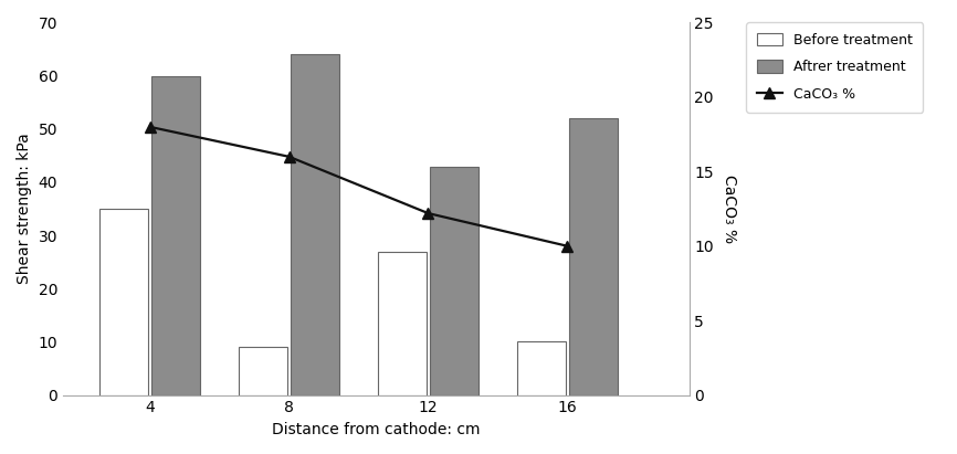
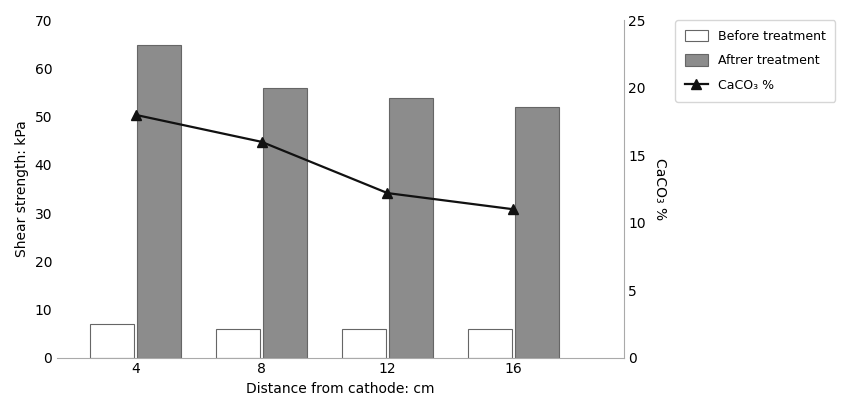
Before treatment/4: 35 -> 7
Aftrer treatment/4: 60 -> 65
Before treatment/8: 9 -> 6
Aftrer treatment/8: 64 -> 56
Before treatment/12: 27 -> 6
Aftrer treatment/12: 43 -> 54
Before treatment/16: 10 -> 6
CaCO₃ %/16: 10.0 -> 11.0
